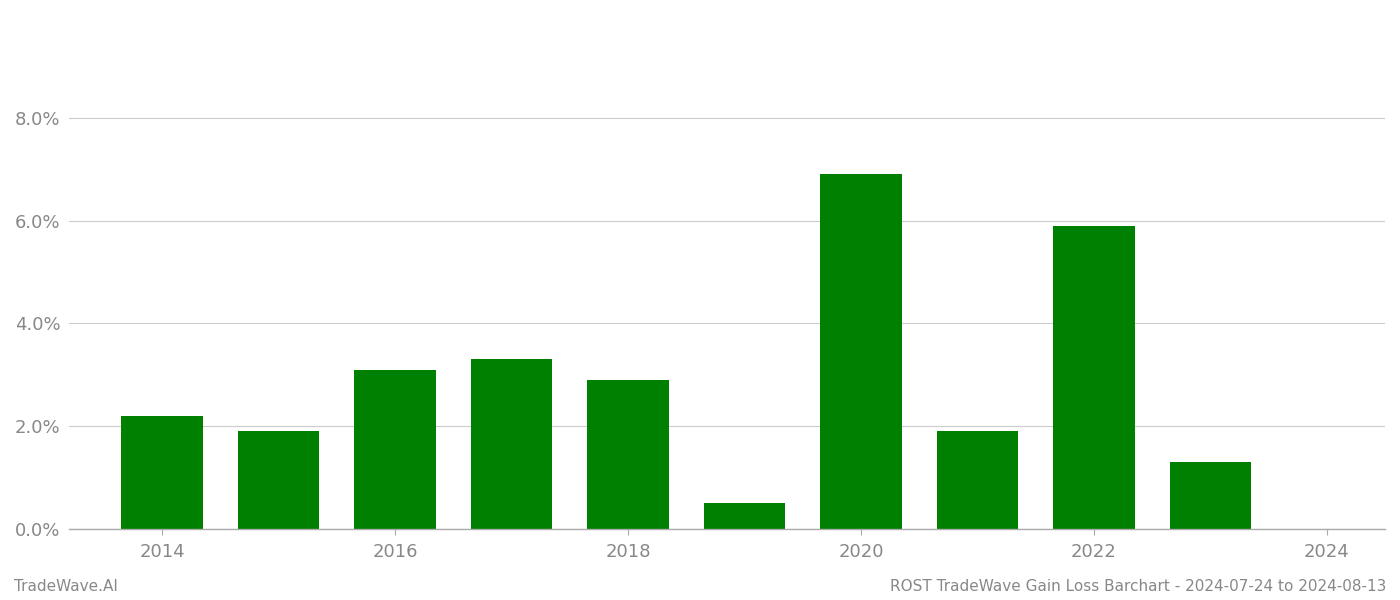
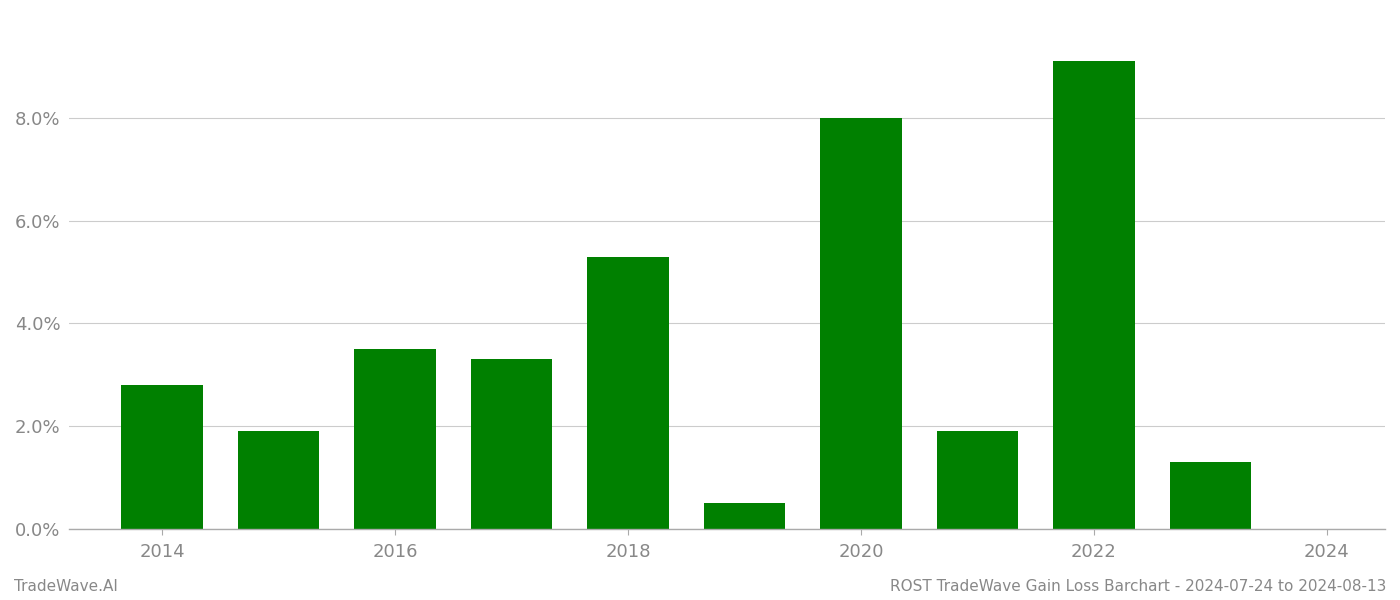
2014: 2.2% -> 2.8%
2016: 3.1% -> 3.5%
2018: 2.9% -> 5.3%
2020: 6.9% -> 8.0%
2022: 5.9% -> 9.1%
